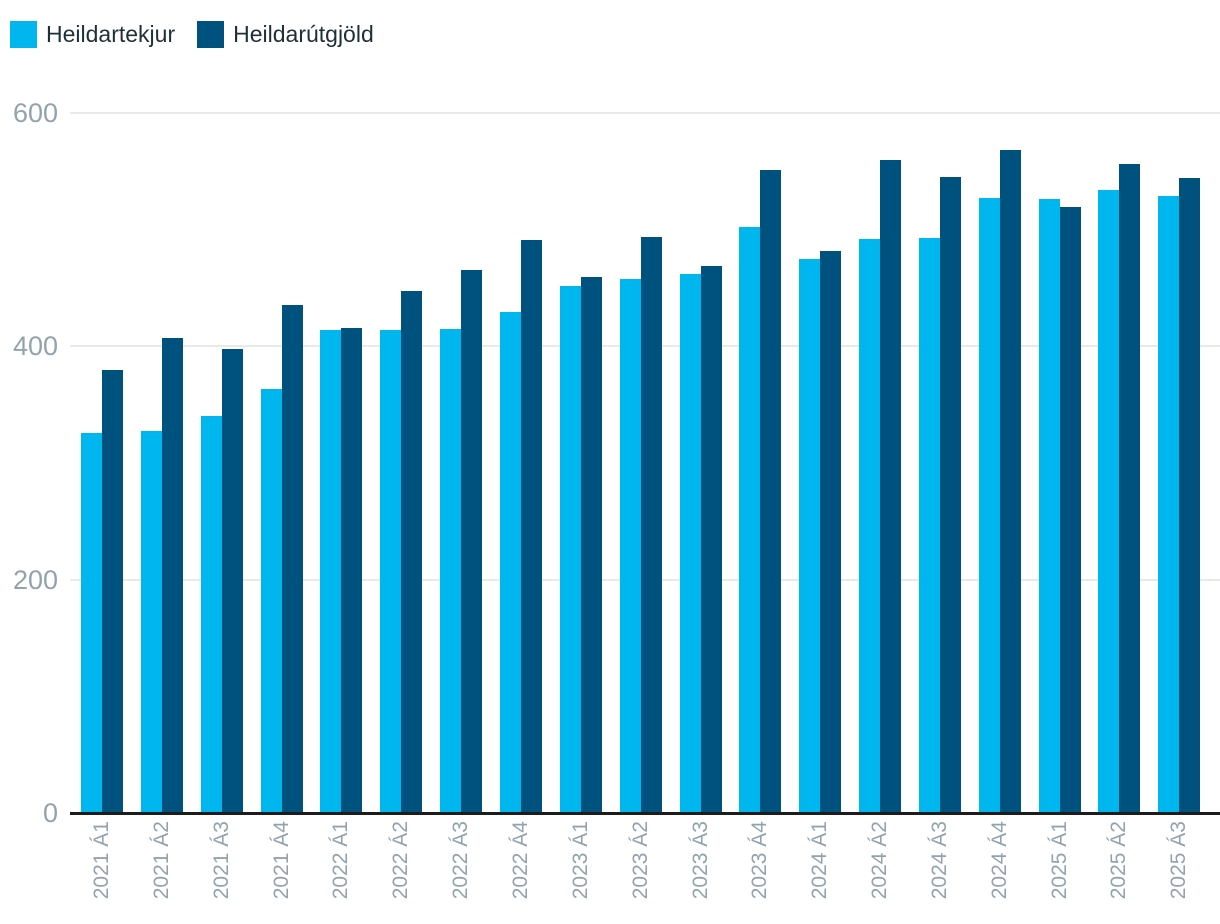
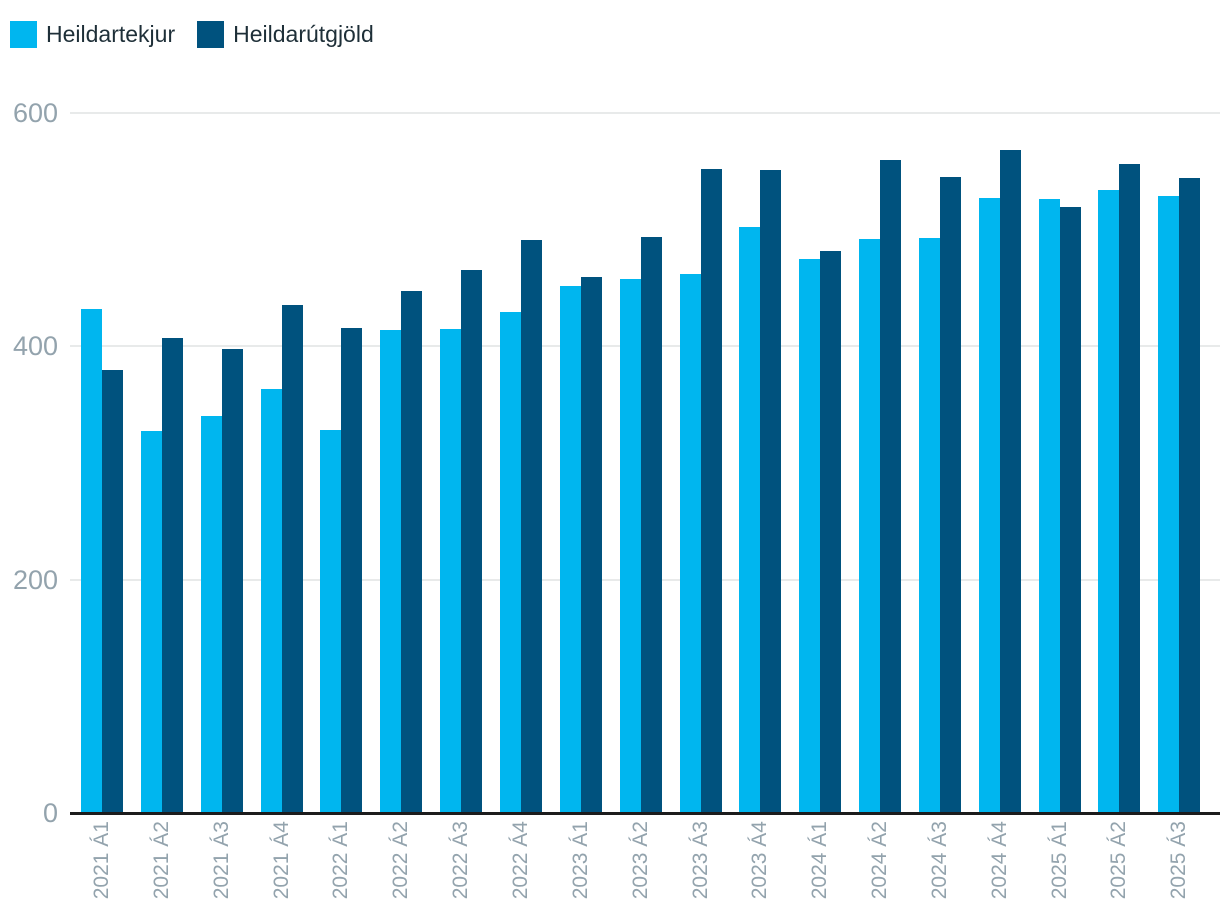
Heildartekjur/2021 Á1: 326 -> 432
Heildartekjur/2022 Á1: 414 -> 328
Heildarútgjöld/2023 Á3: 469 -> 552
